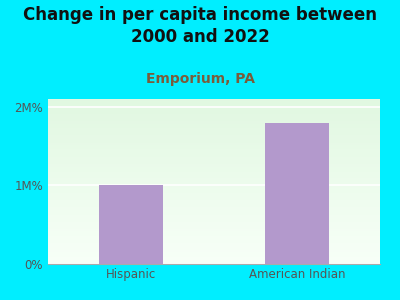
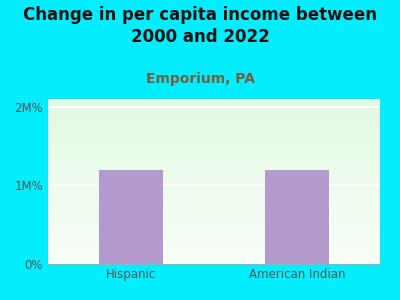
Hispanic: 1.0M% -> 1.2M%
American Indian: 1.8M% -> 1.2M%
